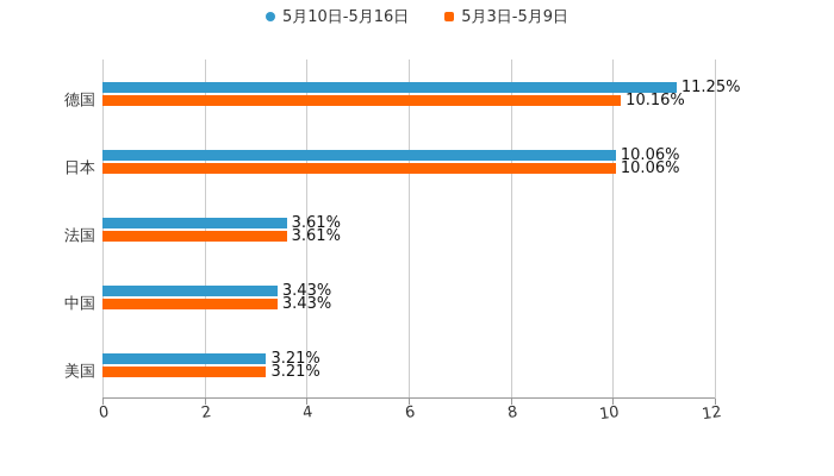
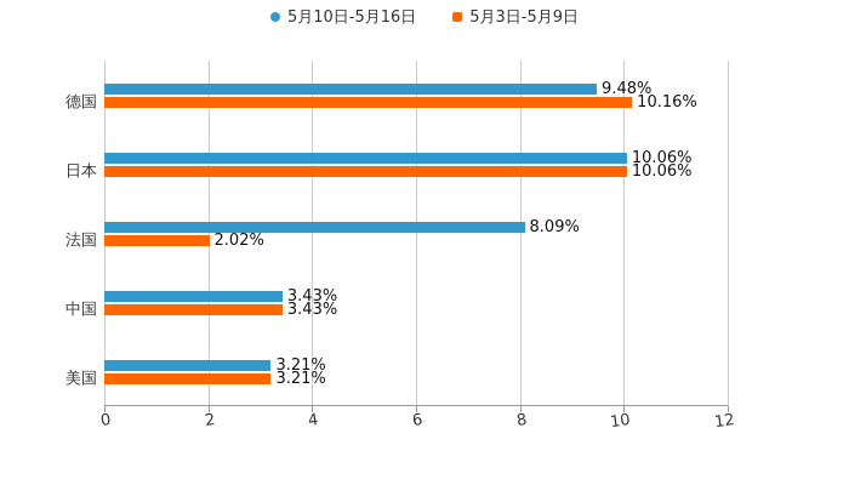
5月10日-5月16日/德国: 11.25% -> 9.48%
5月10日-5月16日/法国: 3.61% -> 8.09%
5月3日-5月9日/法国: 3.61% -> 2.02%
